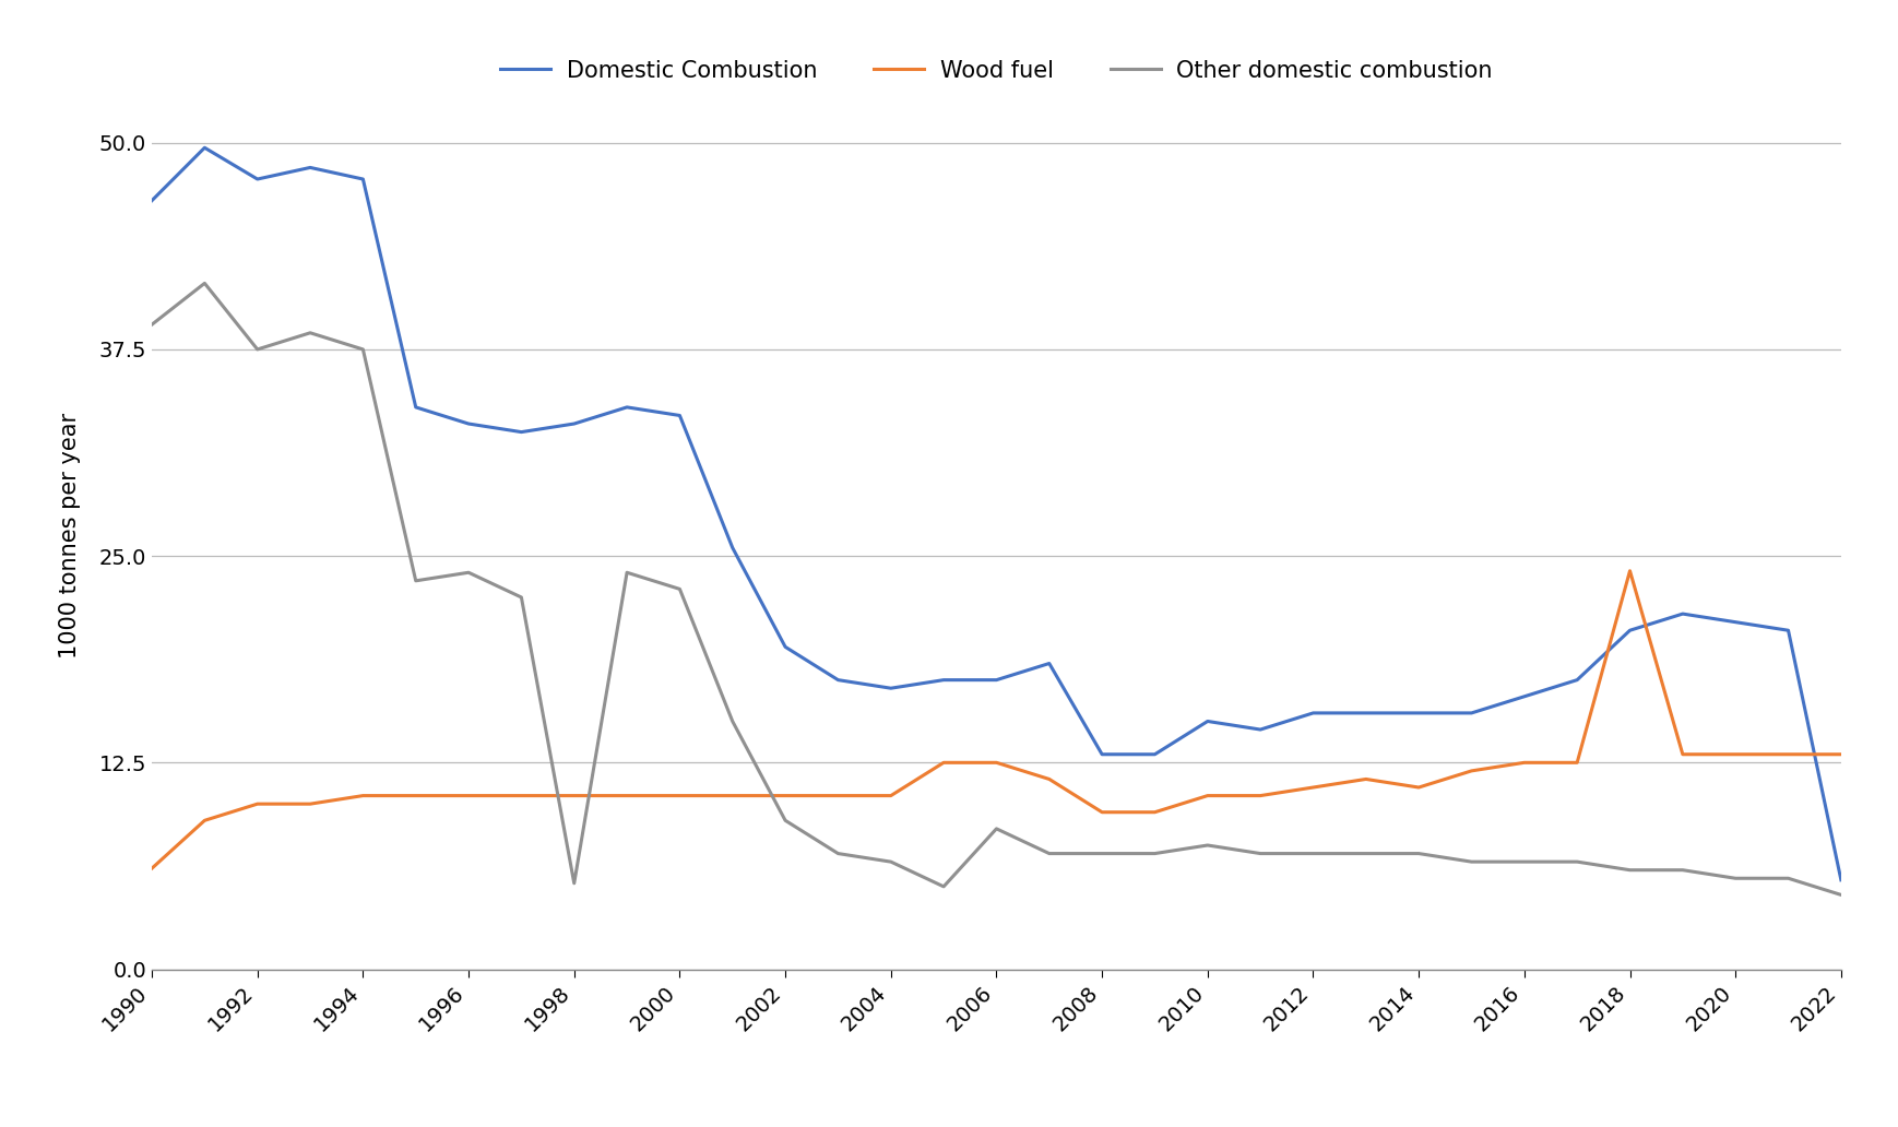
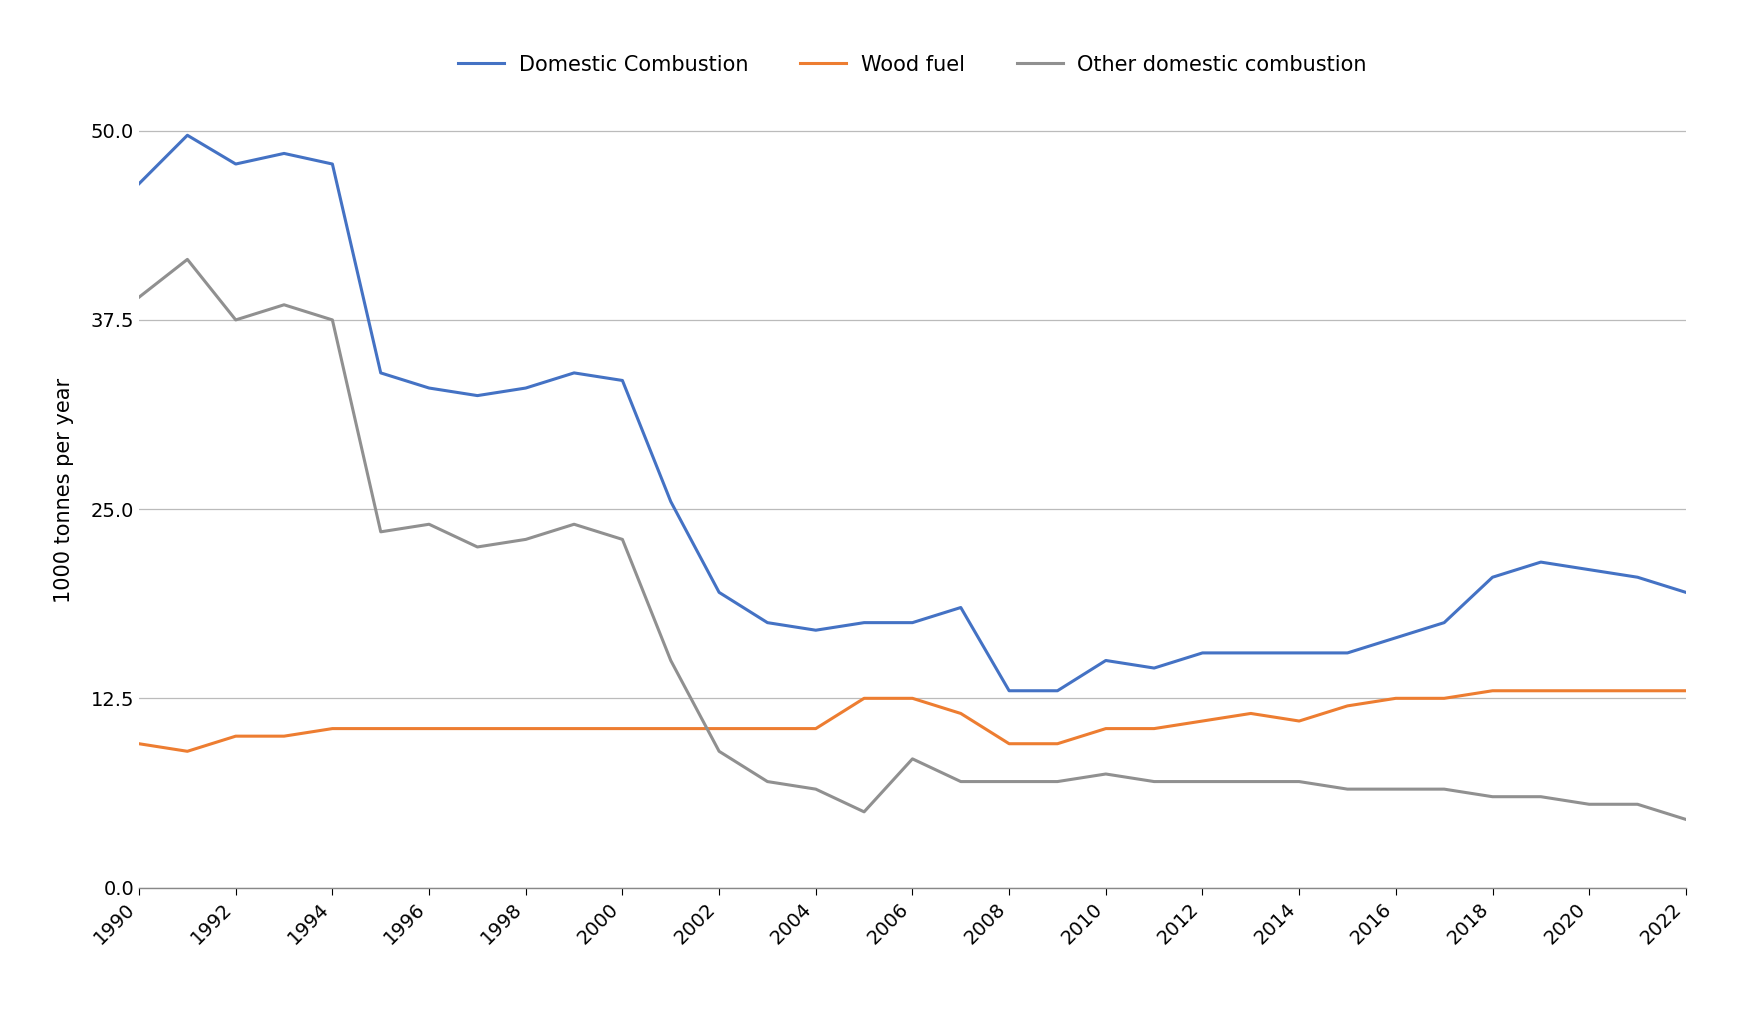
Wood fuel/1990: 6.1 -> 9.5
Other domestic combustion/1998: 5.2 -> 23.0
Wood fuel/2018: 24.1 -> 13.0
Domestic Combustion/2022: 5.4 -> 19.5
